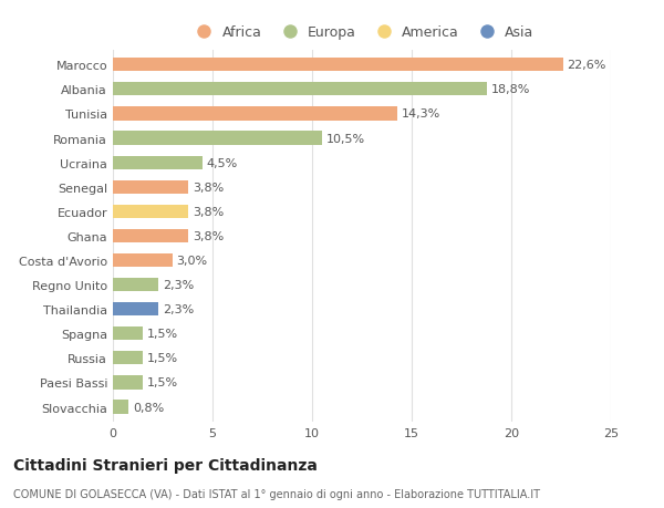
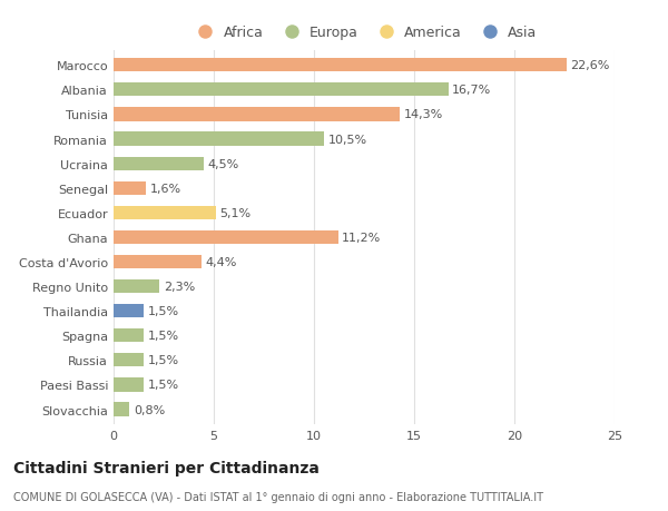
Albania: 18,8% -> 16,7%
Senegal: 3,8% -> 1,6%
Ecuador: 3,8% -> 5,1%
Ghana: 3,8% -> 11,2%
Costa d'Avorio: 3,0% -> 4,4%
Thailandia: 2,3% -> 1,5%
